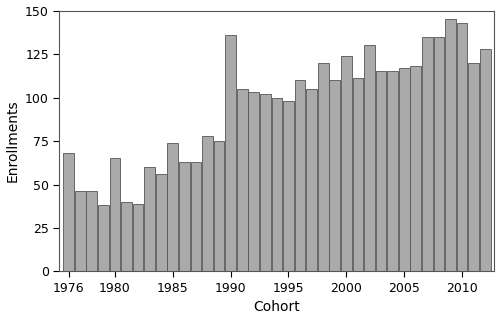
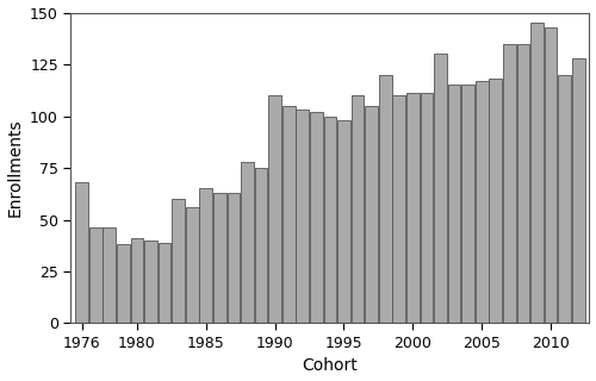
1980: 65 -> 41
1985: 74 -> 65
1990: 136 -> 110
2000: 124 -> 111
